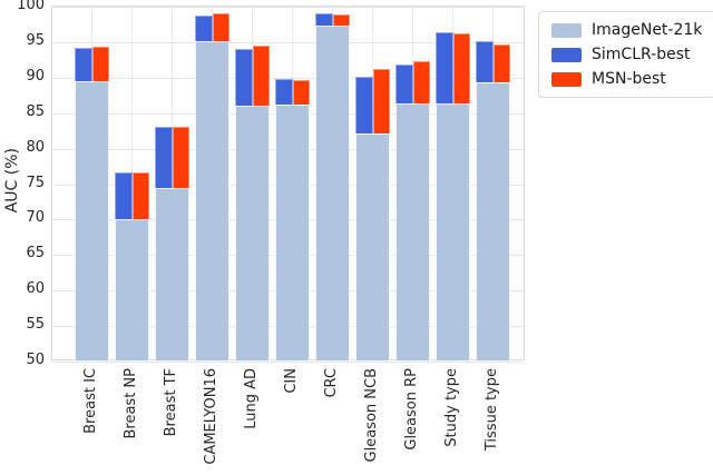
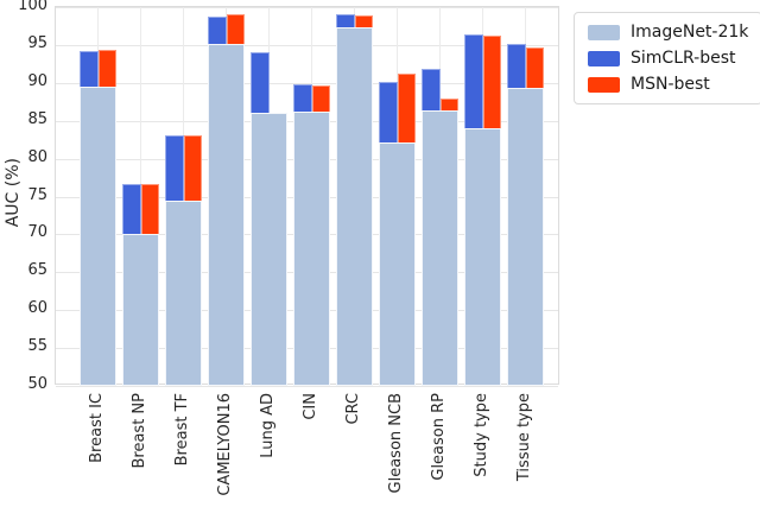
MSN-best/Lung AD: 94 -> 75
MSN-best/Gleason RP: 92 -> 88
ImageNet-21k/Study type: 86 -> 84
